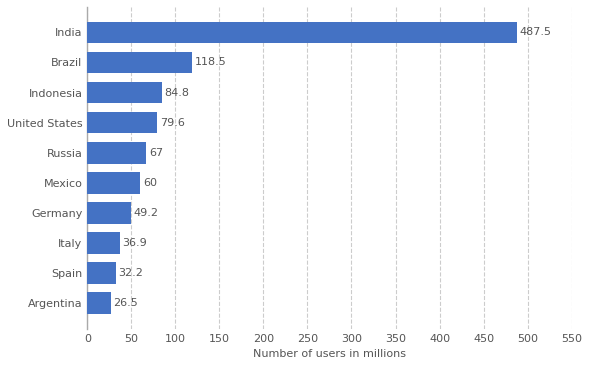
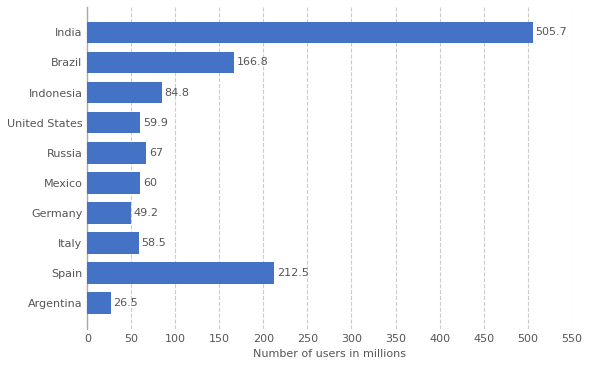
India: 487.5 -> 505.7
Brazil: 118.5 -> 166.8
United States: 79.6 -> 59.9
Italy: 36.9 -> 58.5
Spain: 32.2 -> 212.5
